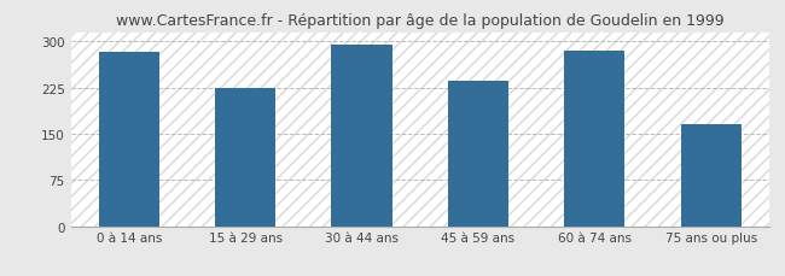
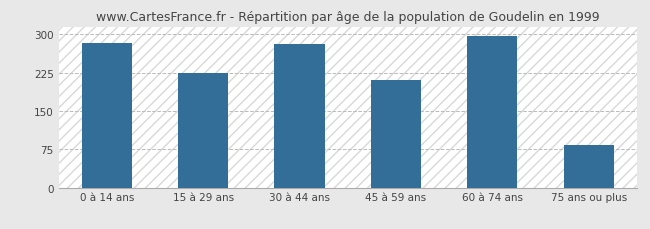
30 à 44 ans: 294 -> 281
45 à 59 ans: 236 -> 210
60 à 74 ans: 284 -> 296
75 ans ou plus: 166 -> 83
